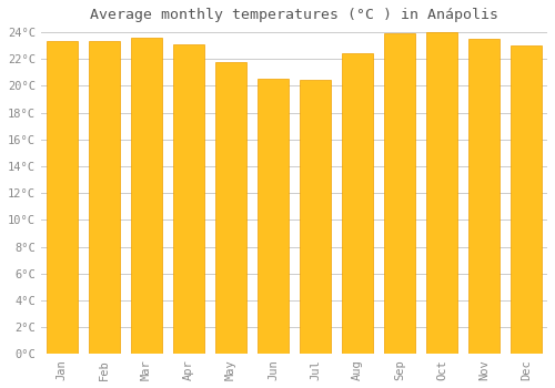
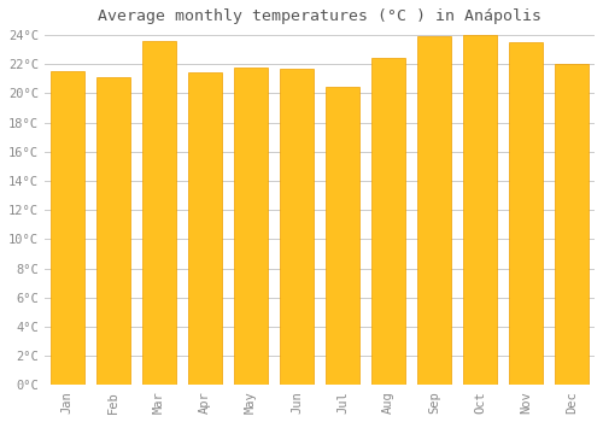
Jan: 23.3°C -> 21.5°C
Feb: 23.3°C -> 21.1°C
Apr: 23.1°C -> 21.4°C
Jun: 20.5°C -> 21.7°C
Dec: 23.0°C -> 22.0°C
